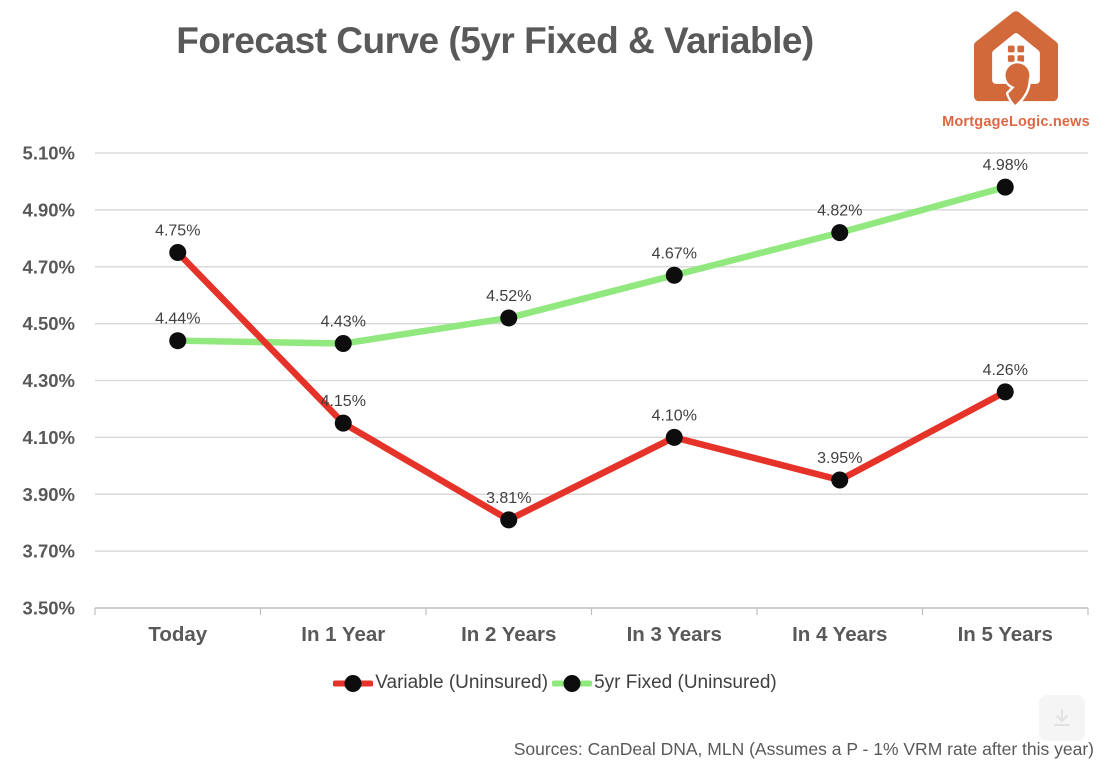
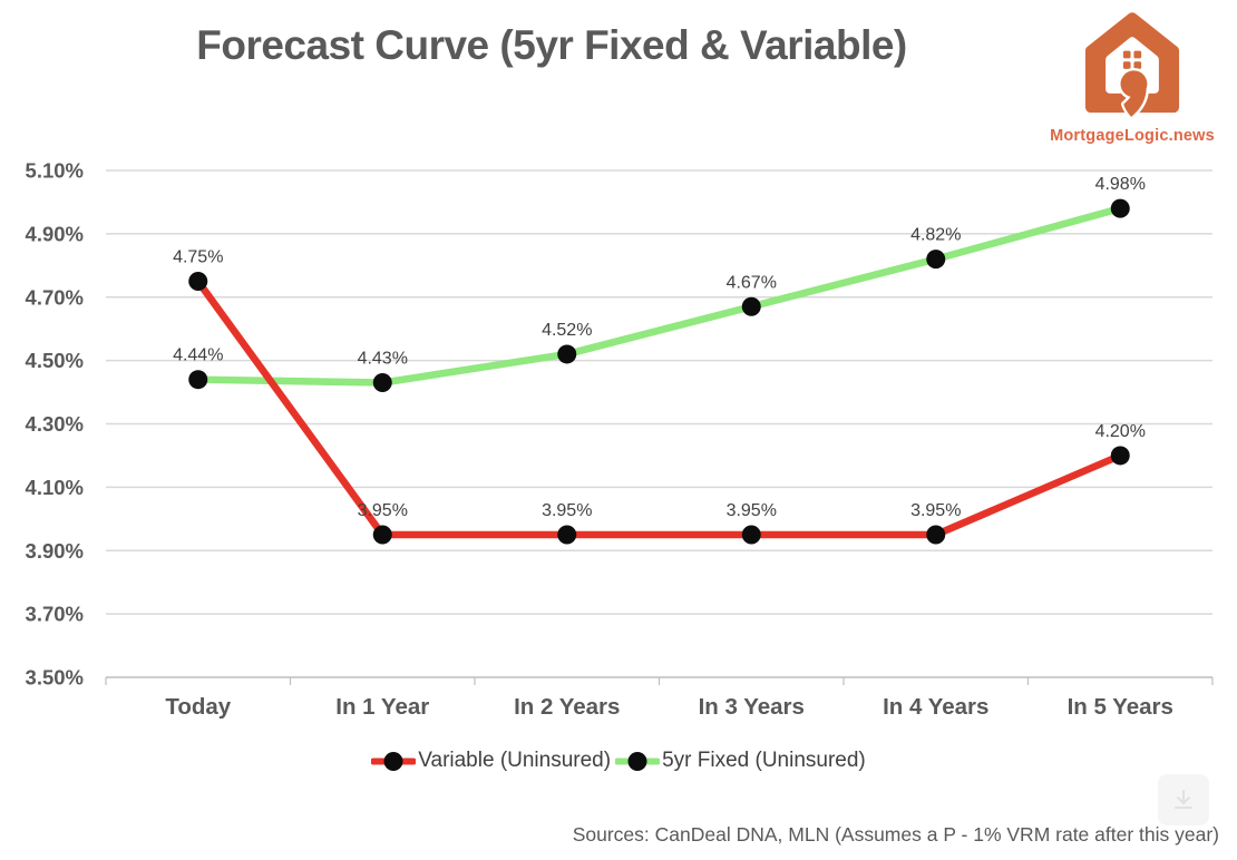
Variable (Uninsured)/In 1 Year: 4.15% -> 3.95%
Variable (Uninsured)/In 2 Years: 3.81% -> 3.95%
Variable (Uninsured)/In 3 Years: 4.10% -> 3.95%
Variable (Uninsured)/In 5 Years: 4.26% -> 4.20%
